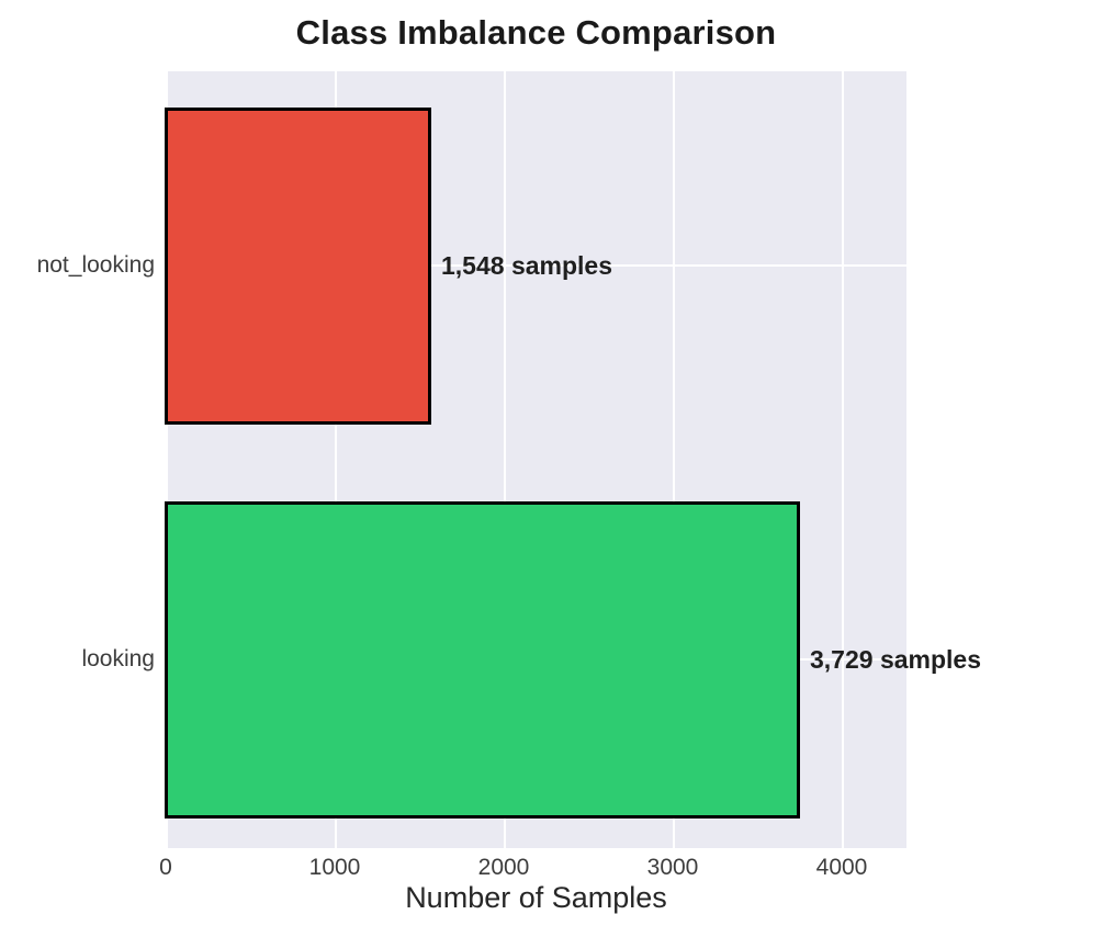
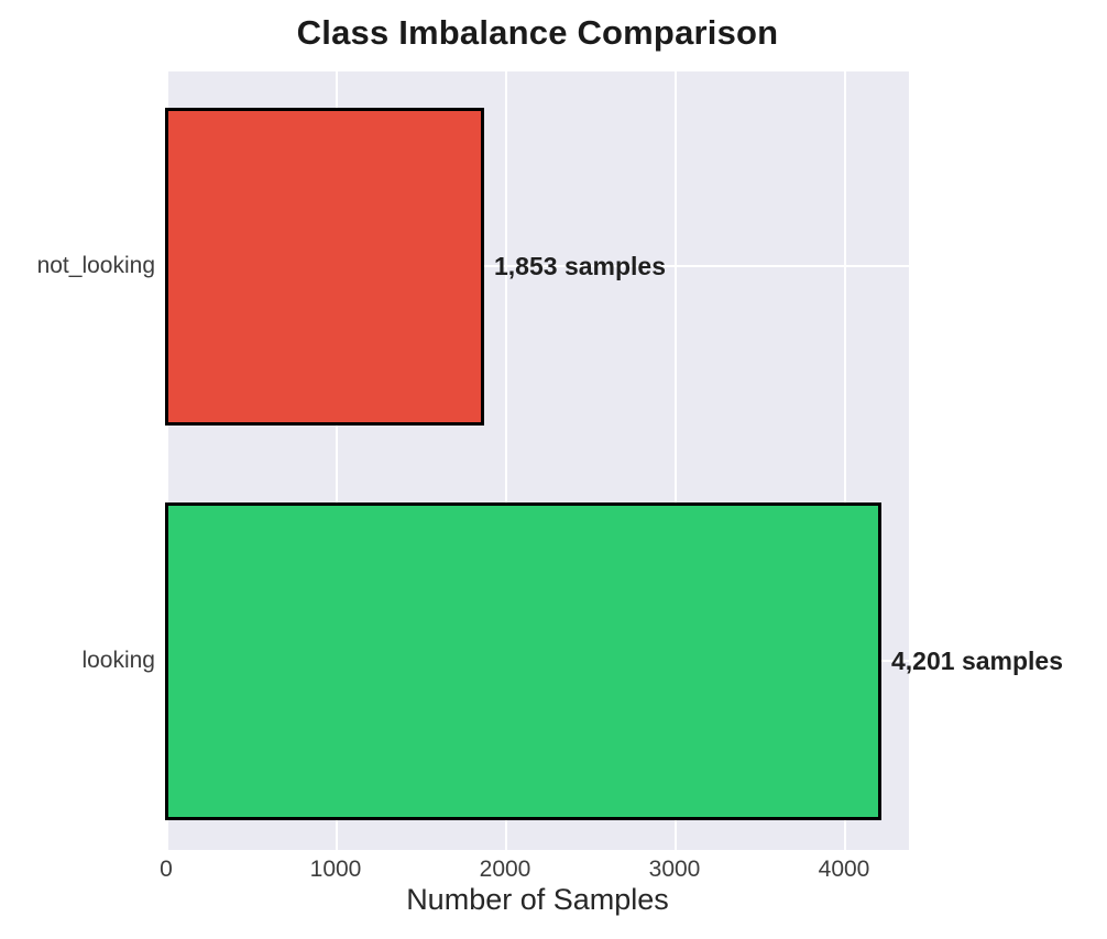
not_looking: 1,548 -> 1,853
looking: 3,729 -> 4,201
